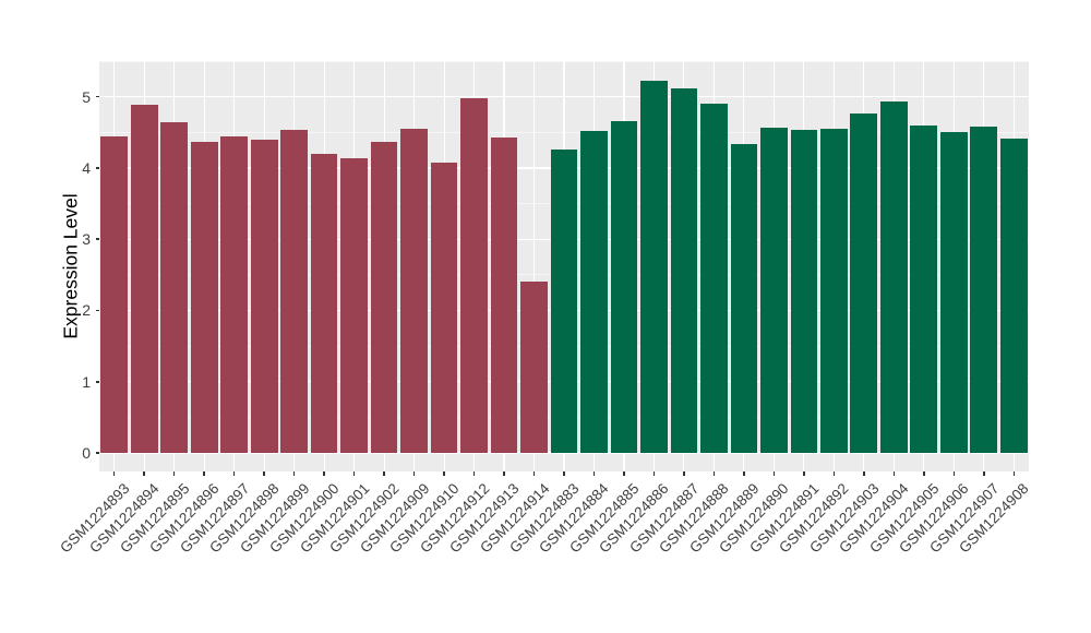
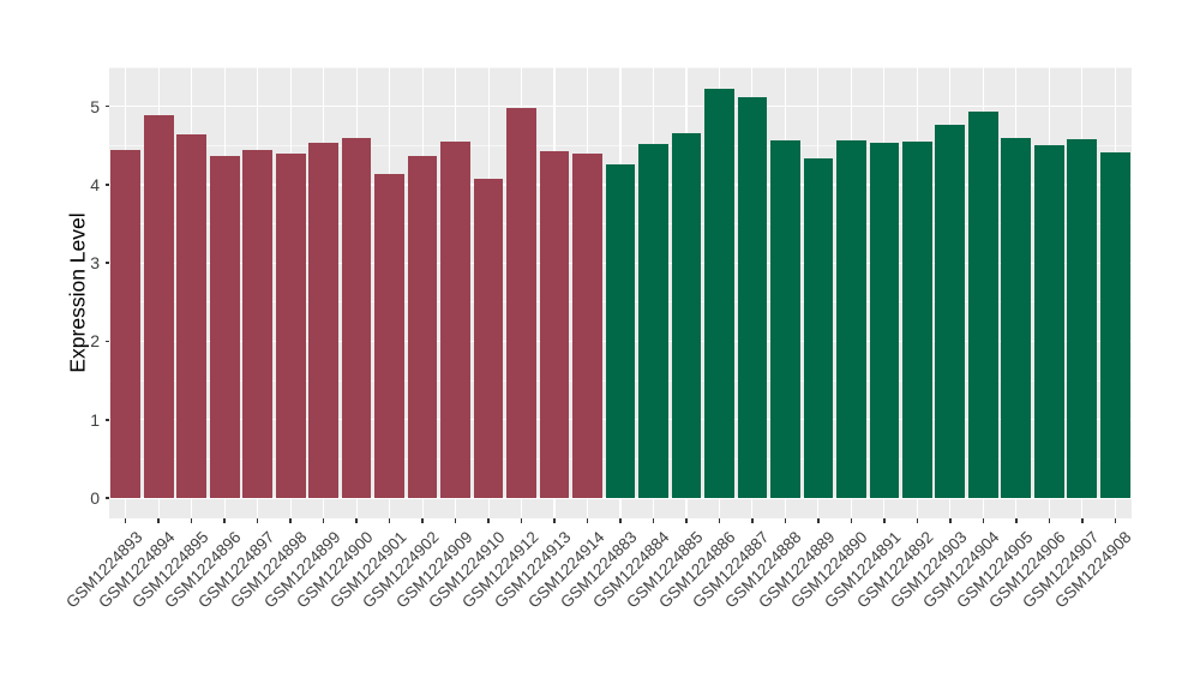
GSM1224900: 4.2 -> 4.6
GSM1224914: 2.4 -> 4.4
GSM1224888: 4.9 -> 4.6
